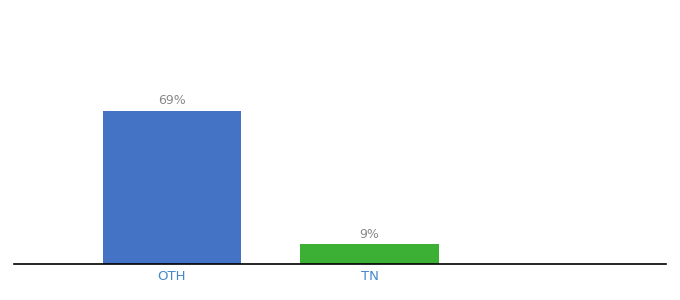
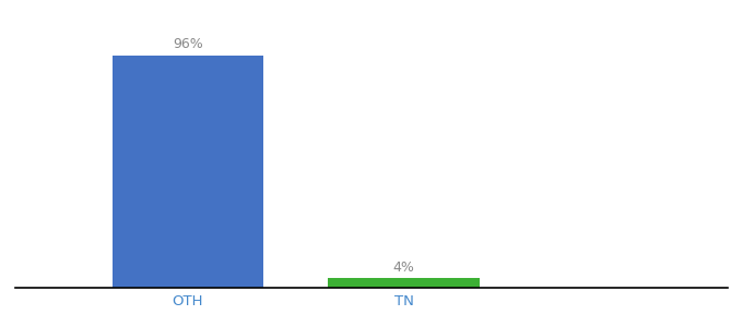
OTH: 69% -> 96%
TN: 9% -> 4%
